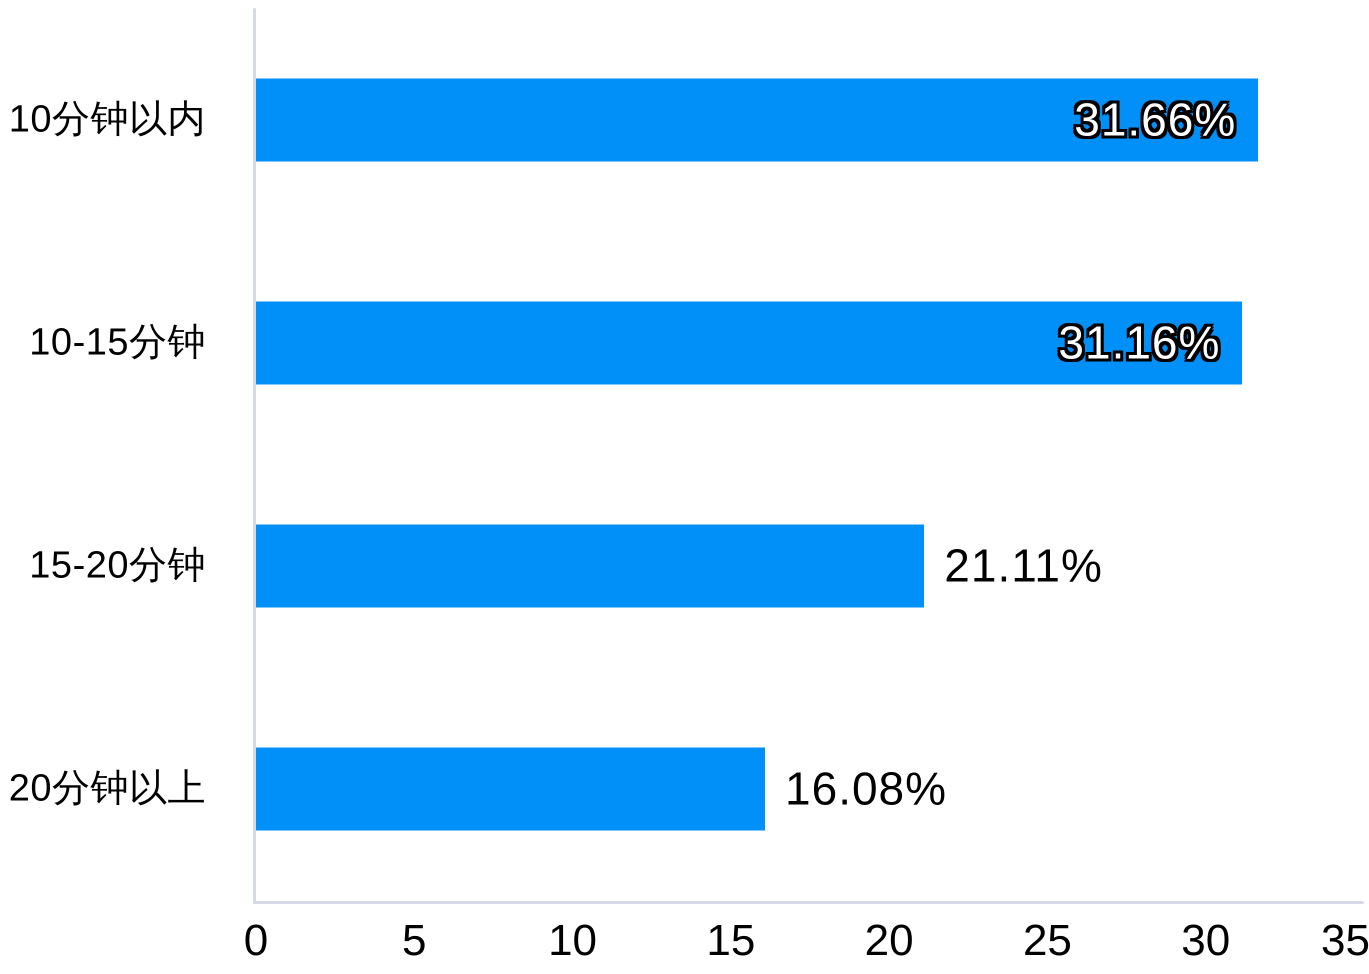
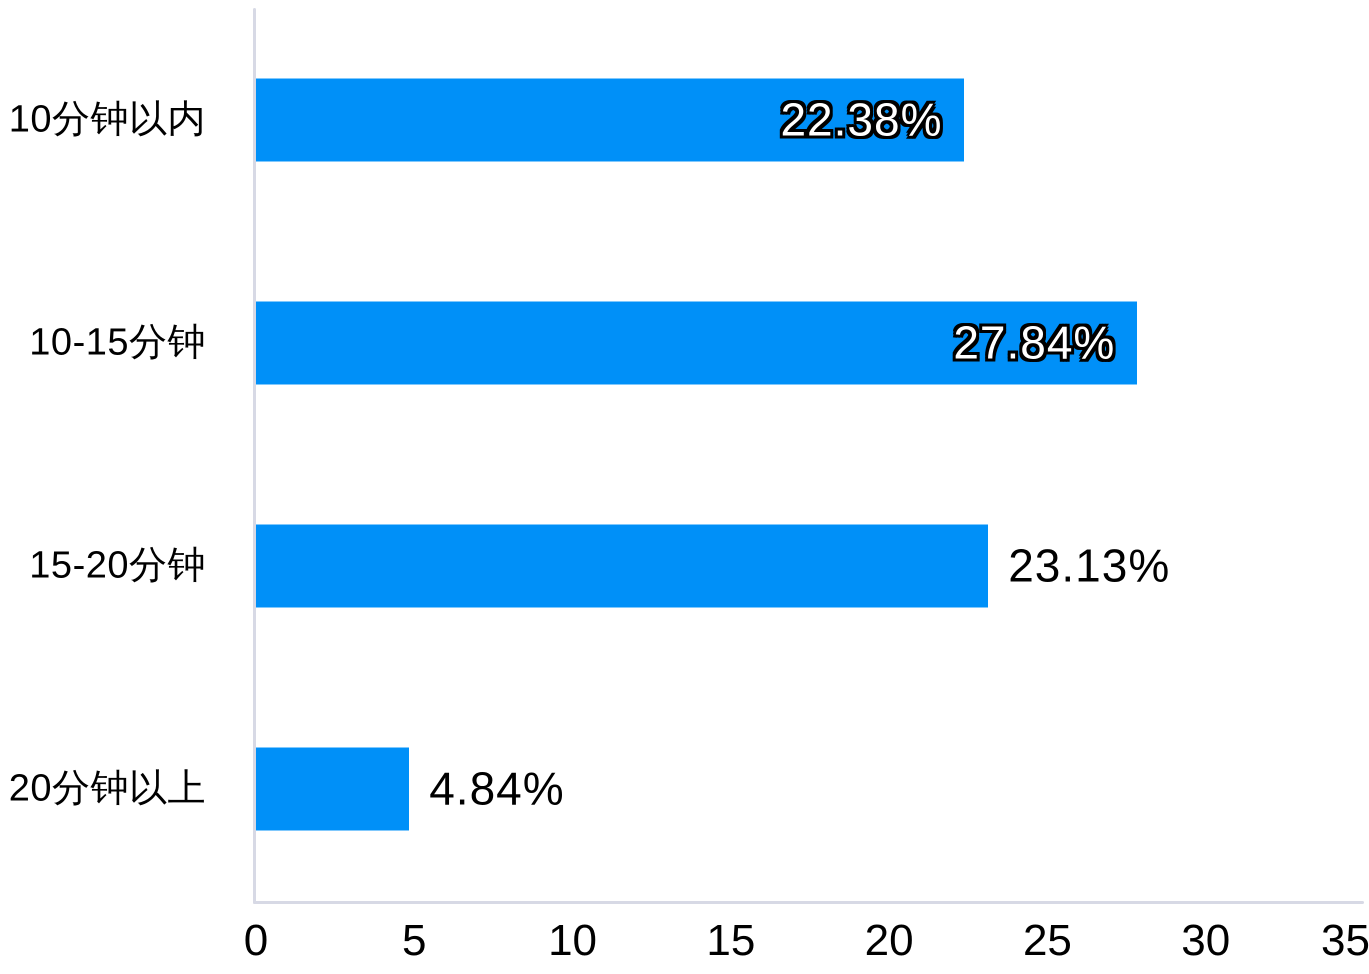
10分钟以内: 31.66% -> 22.38%
10-15分钟: 31.16% -> 27.84%
15-20分钟: 21.11% -> 23.13%
20分钟以上: 16.08% -> 4.84%
